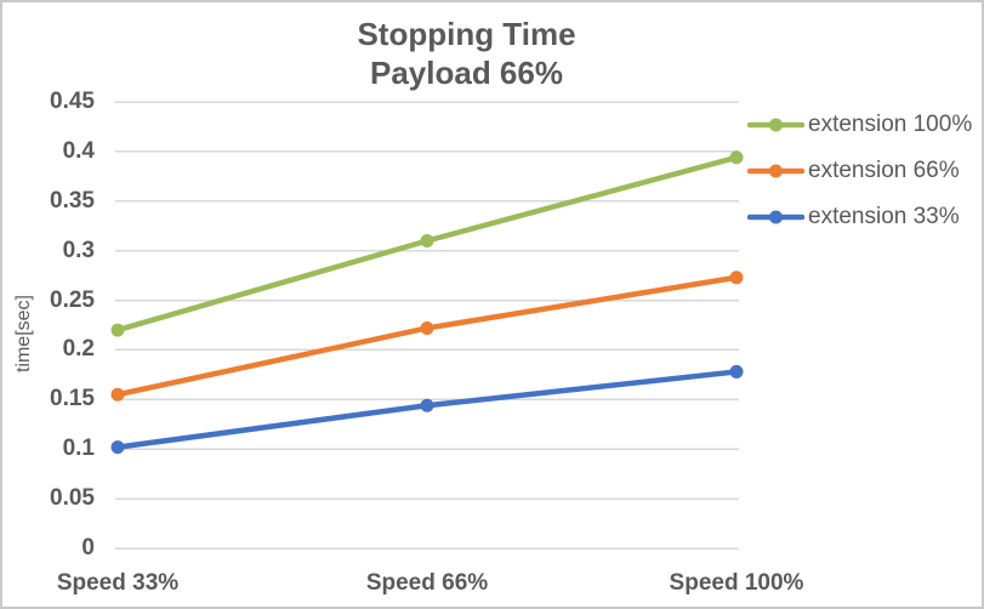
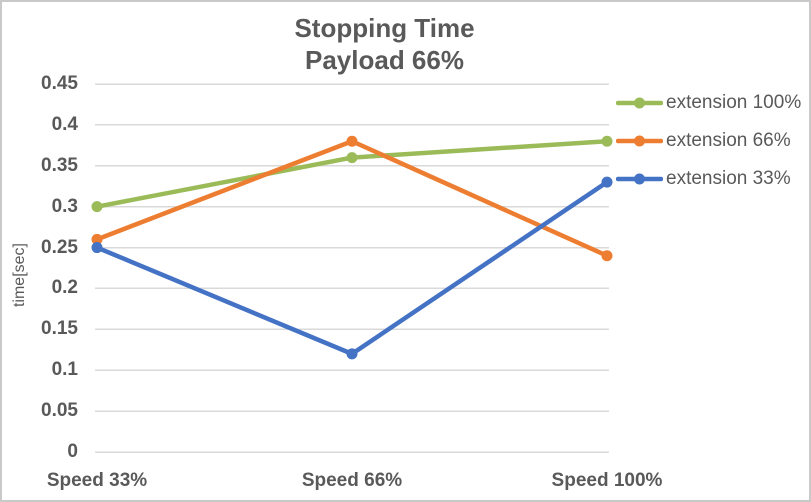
extension 100%/Speed 33%: 0.22 -> 0.30
extension 66%/Speed 33%: 0.15 -> 0.26
extension 33%/Speed 33%: 0.10 -> 0.25
extension 100%/Speed 66%: 0.31 -> 0.36
extension 66%/Speed 66%: 0.22 -> 0.38
extension 33%/Speed 66%: 0.14 -> 0.12
extension 100%/Speed 100%: 0.39 -> 0.38
extension 66%/Speed 100%: 0.27 -> 0.24
extension 33%/Speed 100%: 0.18 -> 0.33
